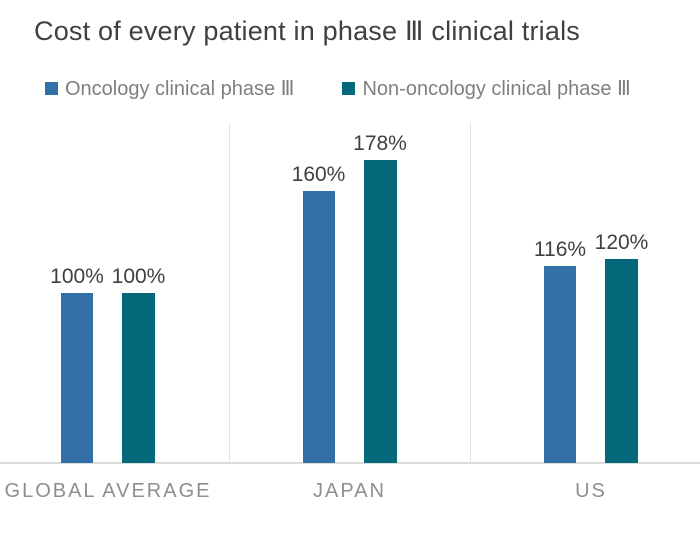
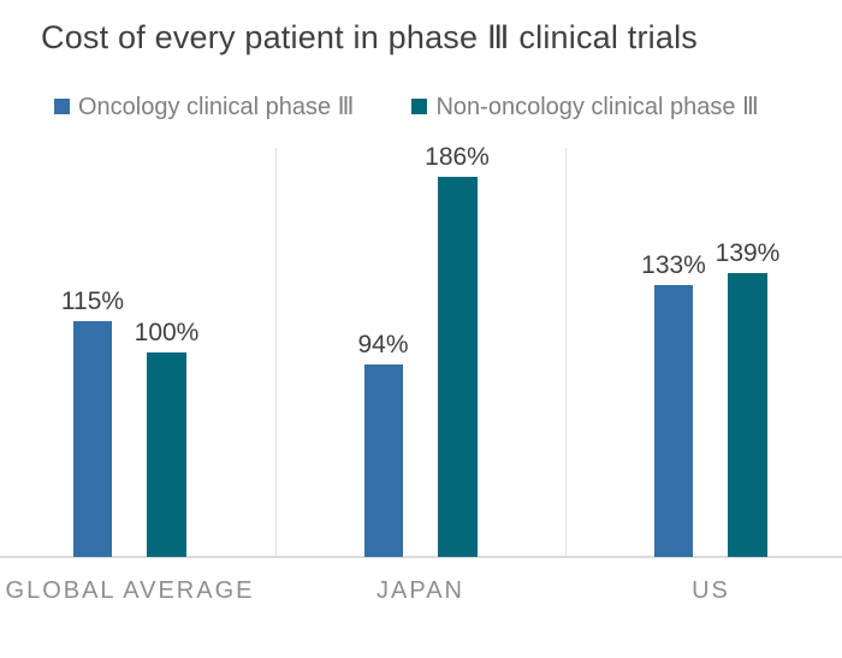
Oncology clinical phase Ⅲ/GLOBAL AVERAGE: 100% -> 115%
Oncology clinical phase Ⅲ/JAPAN: 160% -> 94%
Non-oncology clinical phase Ⅲ/JAPAN: 178% -> 186%
Oncology clinical phase Ⅲ/US: 116% -> 133%
Non-oncology clinical phase Ⅲ/US: 120% -> 139%
